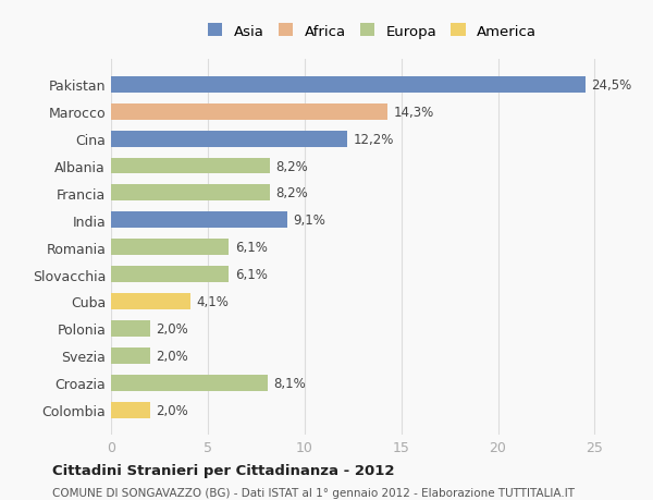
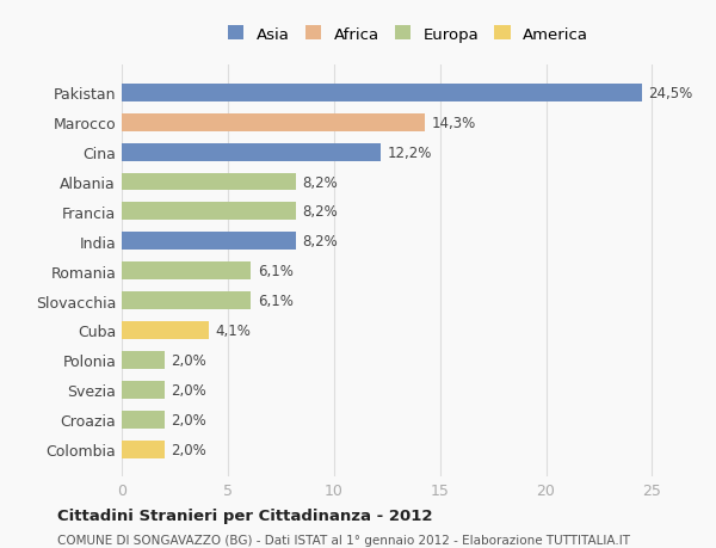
India: 9,1% -> 8,2%
Croazia: 8,1% -> 2,0%
